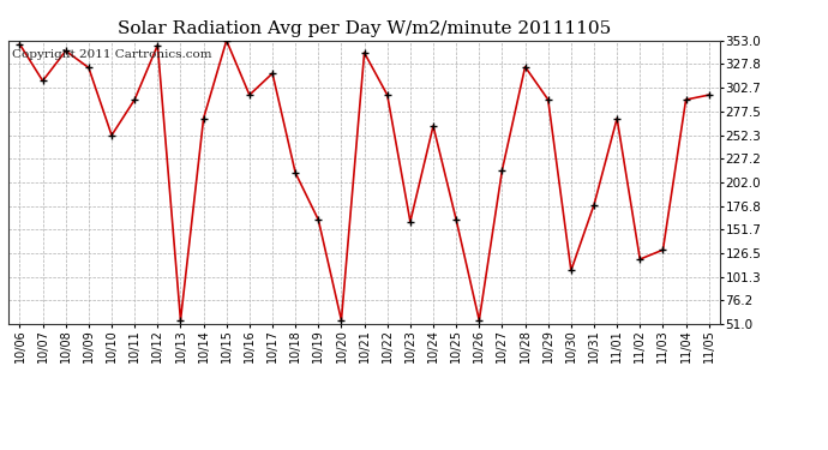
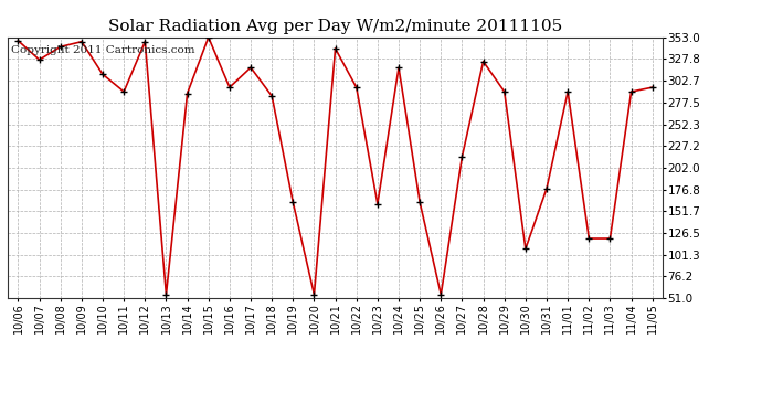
10/07: 310 -> 327
10/09: 324 -> 348
10/10: 252 -> 310
10/14: 270 -> 288
10/18: 212 -> 285
10/24: 262 -> 318
11/01: 270 -> 290
11/03: 130 -> 120
